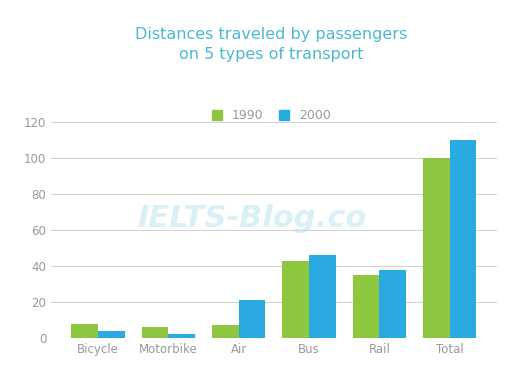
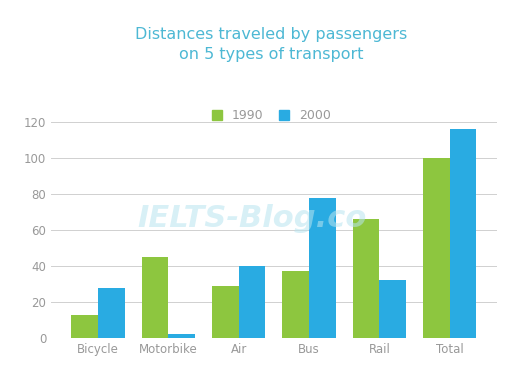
1990/Bicycle: 8 -> 13
2000/Bicycle: 4 -> 28
1990/Motorbike: 6 -> 45
1990/Air: 7 -> 29
2000/Air: 21 -> 40
1990/Bus: 43 -> 37
2000/Bus: 46 -> 78
1990/Rail: 35 -> 66
2000/Rail: 38 -> 32
2000/Total: 110 -> 116
